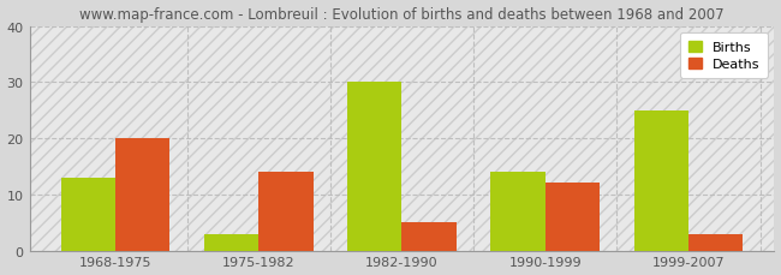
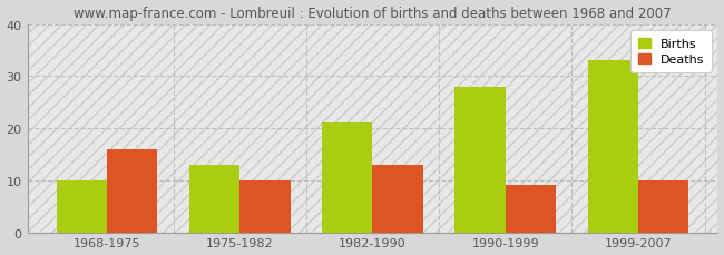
Births/1968-1975: 13 -> 10
Deaths/1968-1975: 20 -> 16
Births/1975-1982: 3 -> 13
Deaths/1975-1982: 14 -> 10
Births/1982-1990: 30 -> 21
Deaths/1982-1990: 5 -> 13
Births/1990-1999: 14 -> 28
Deaths/1990-1999: 12 -> 9
Births/1999-2007: 25 -> 33
Deaths/1999-2007: 3 -> 10
